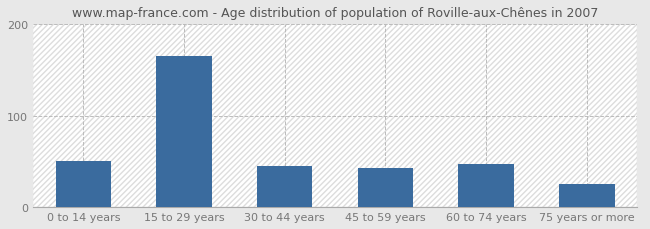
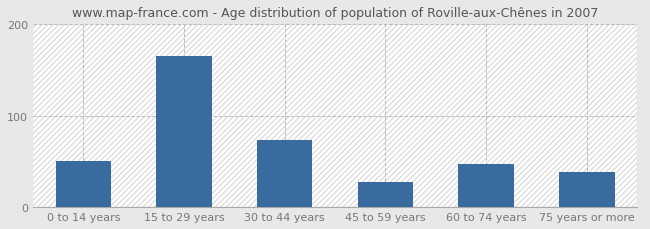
30 to 44 years: 45 -> 74
45 to 59 years: 43 -> 28
75 years or more: 25 -> 38
